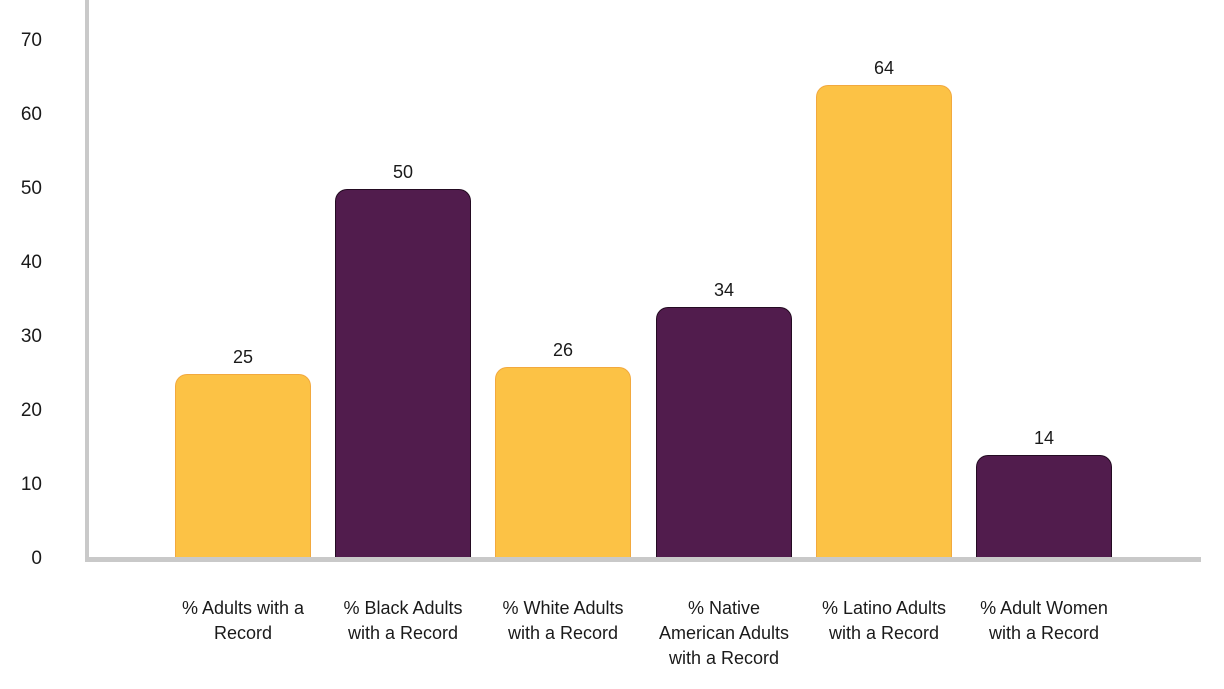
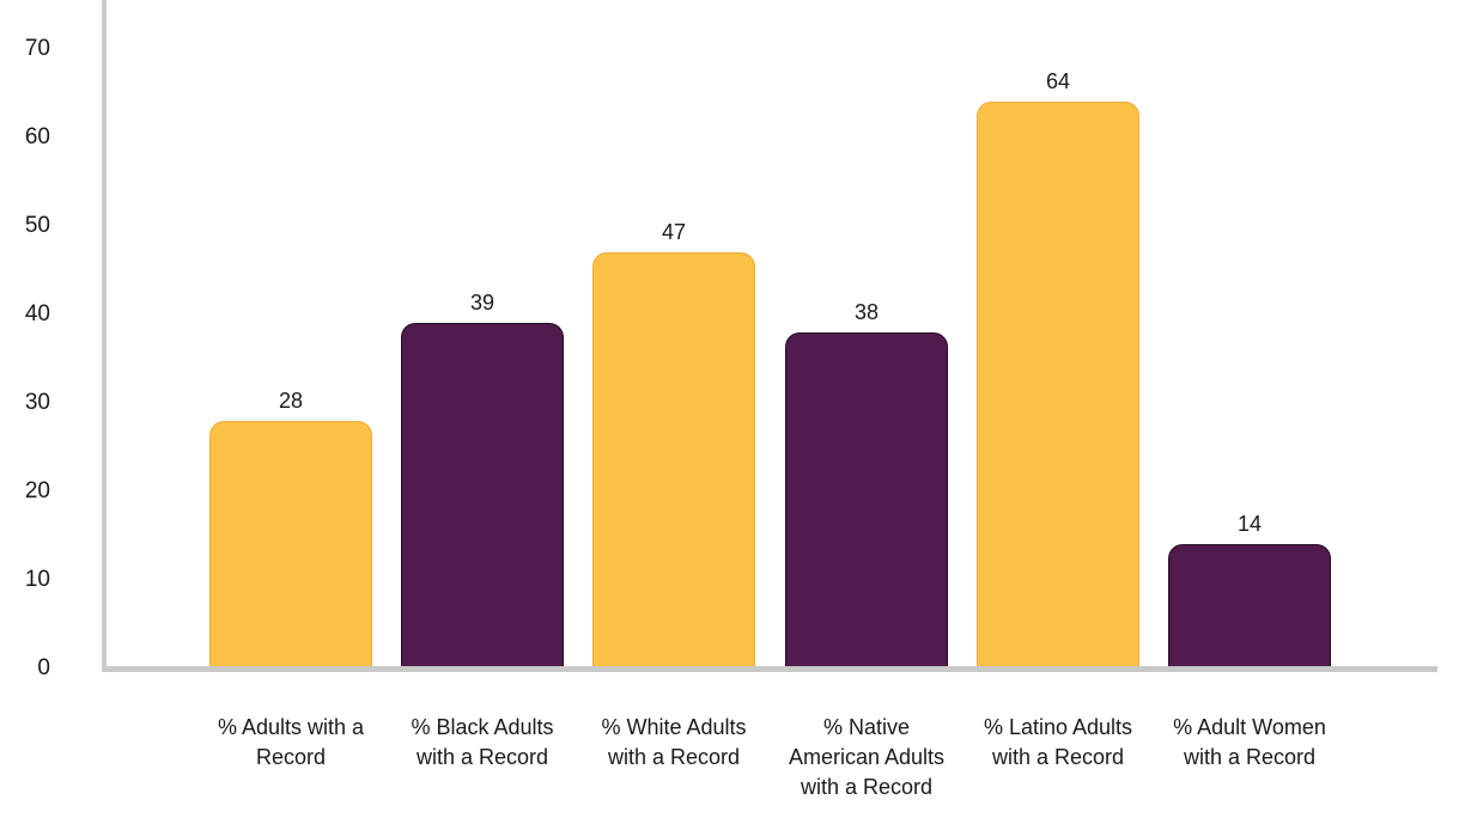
% Adults with a Record: 25 -> 28
% Black Adults with a Record: 50 -> 39
% White Adults with a Record: 26 -> 47
% Native American Adults with a Record: 34 -> 38
